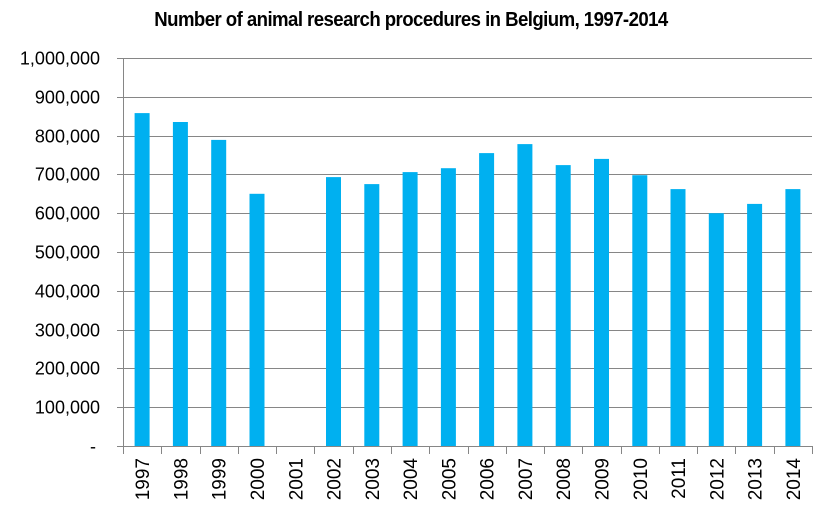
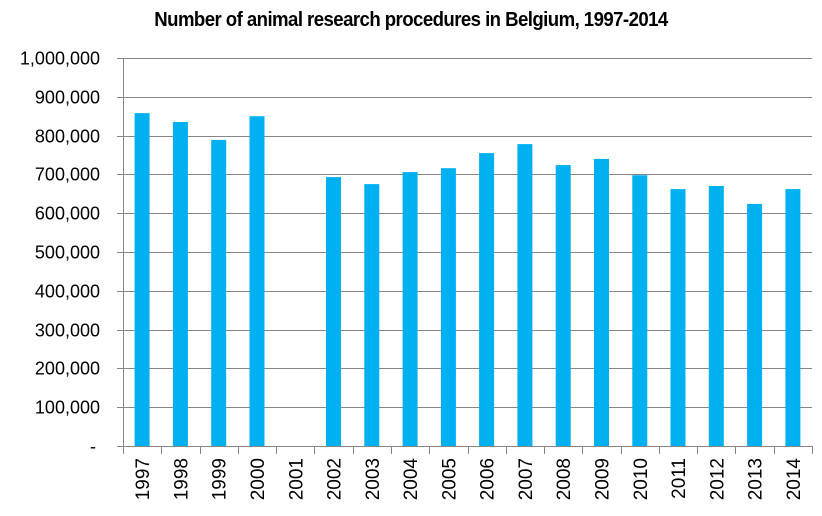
2000: 650000 -> 850000
2012: 600000 -> 670000
